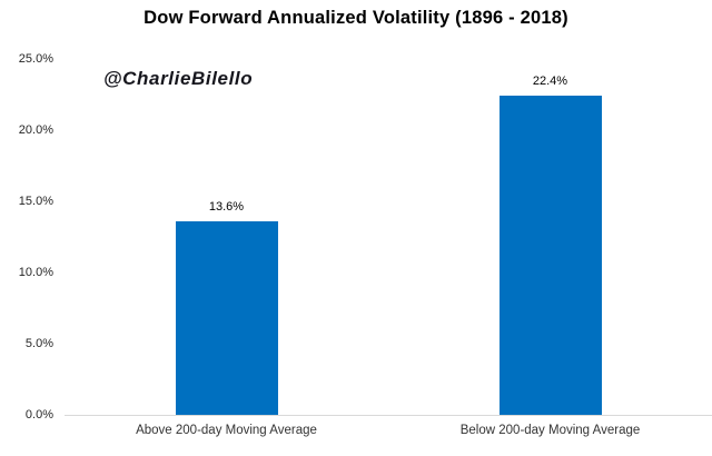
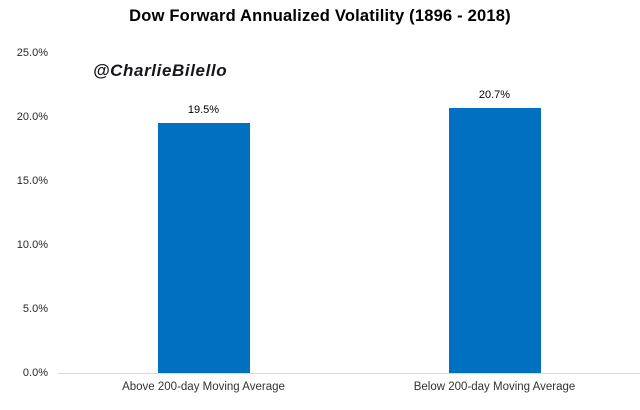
Above 200-day Moving Average: 13.6% -> 19.5%
Below 200-day Moving Average: 22.4% -> 20.7%
